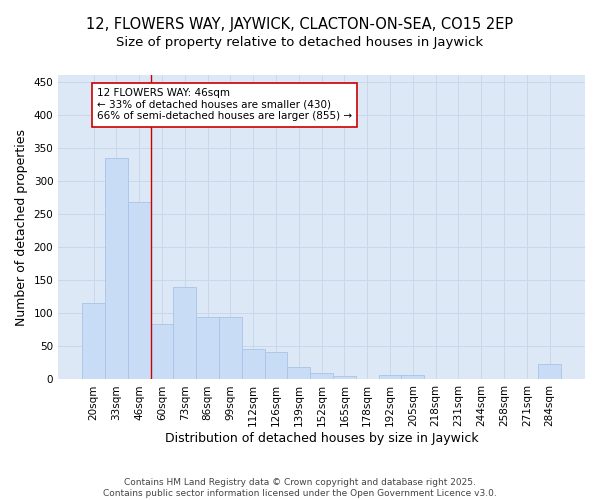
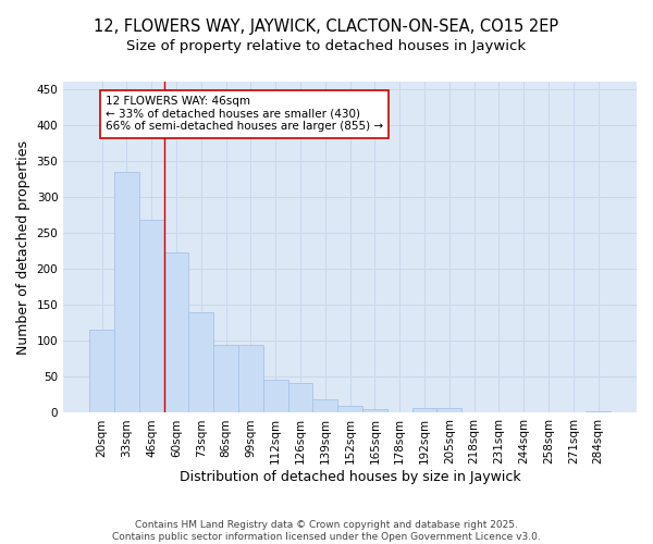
60sqm: 84 -> 223
284sqm: 24 -> 2
